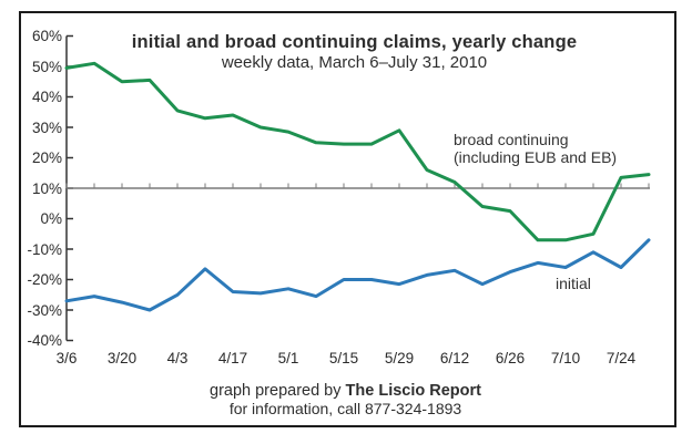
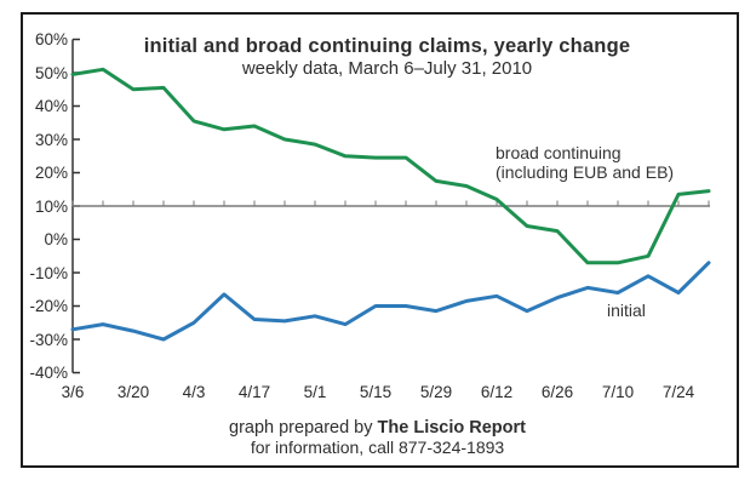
broad continuing (including EUB and EB)/5/29: 29% -> 18%
